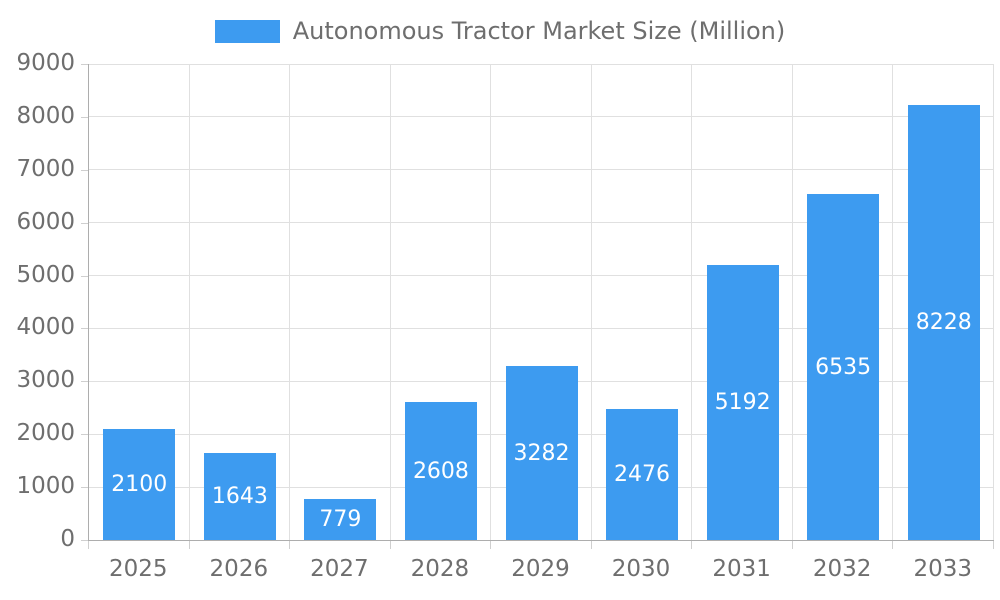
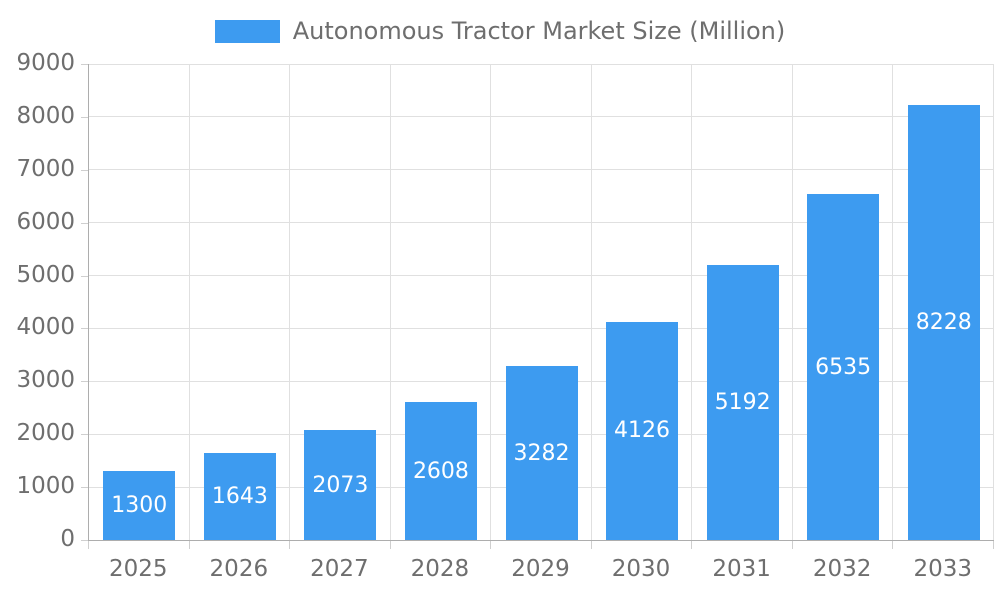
2025: 2100 -> 1300
2027: 779 -> 2073
2030: 2476 -> 4126
